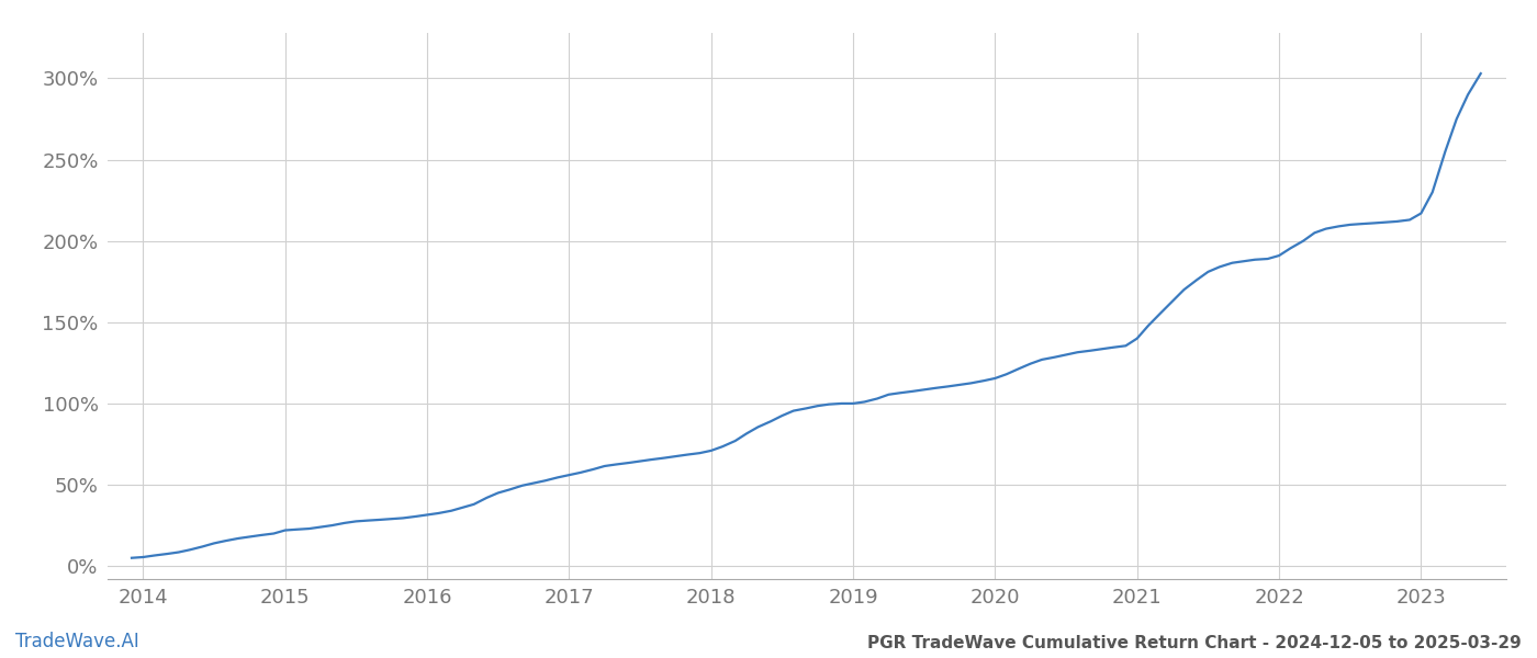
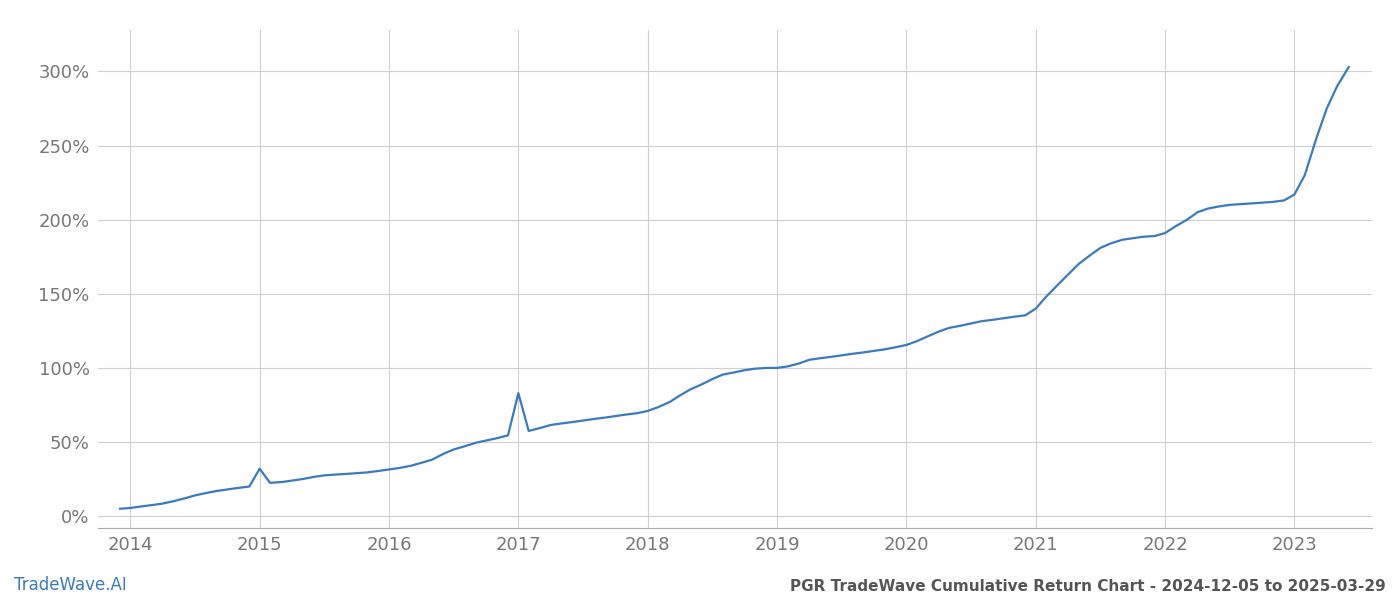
2015: 22% -> 32%
2017: 56% -> 83%
